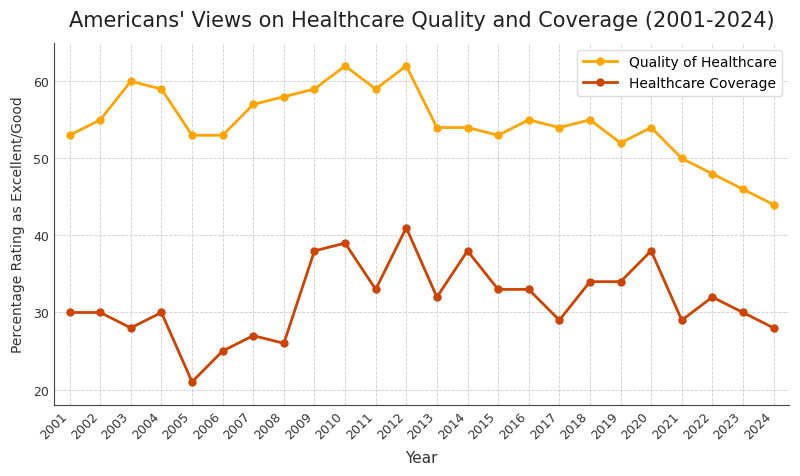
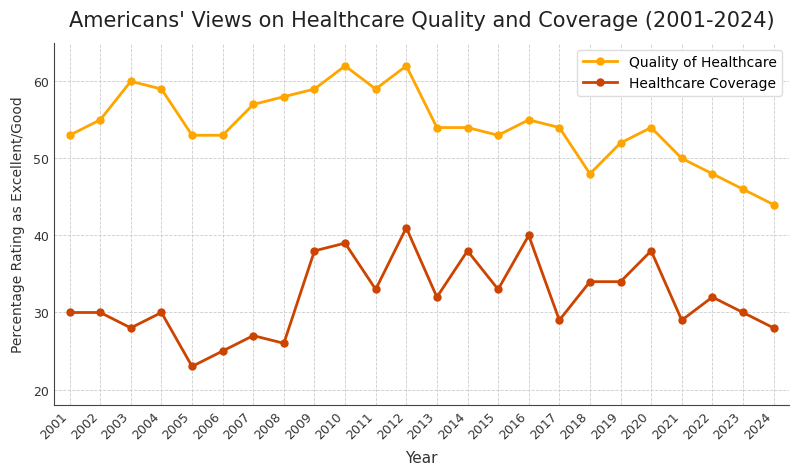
Healthcare Coverage/2005: 21 -> 23
Healthcare Coverage/2016: 33 -> 40
Quality of Healthcare/2018: 55 -> 48
